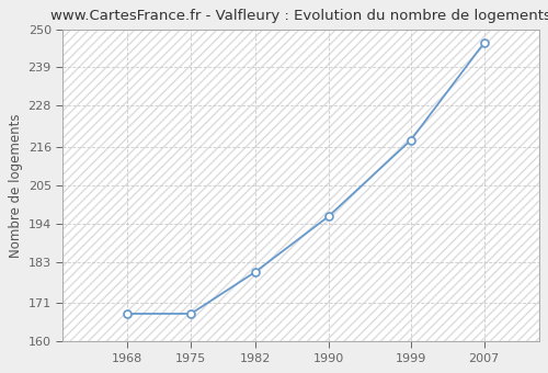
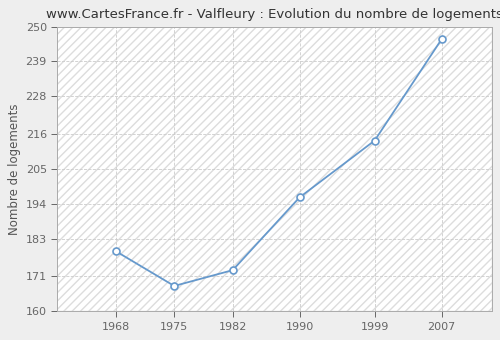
1968: 168 -> 179
1982: 180 -> 173
1999: 218 -> 214
